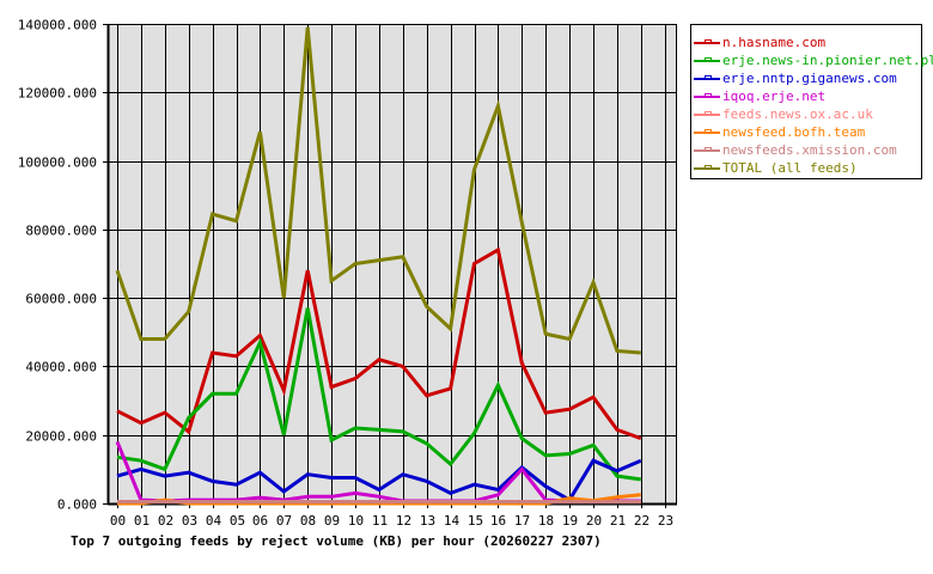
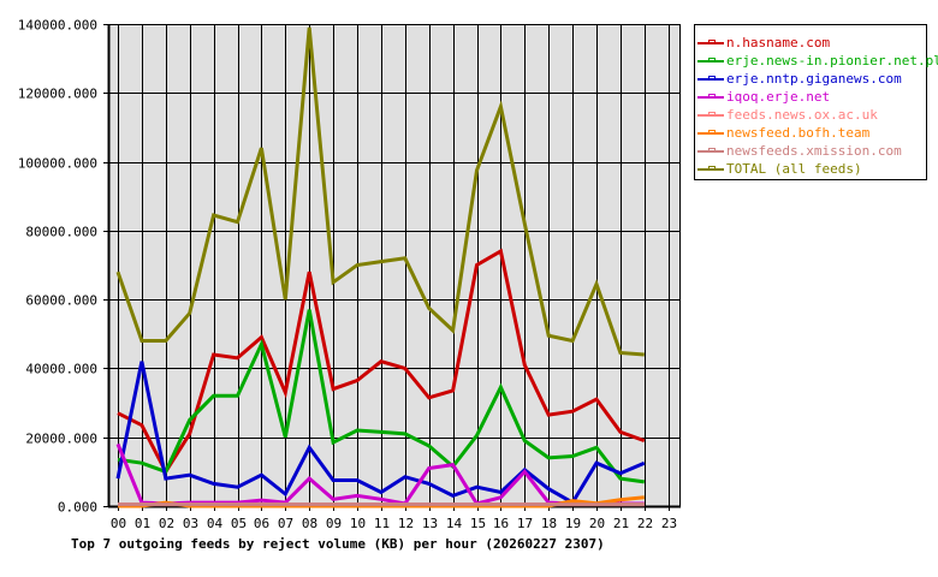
erje.nntp.giganews.com/01: 10000 -> 42000
n.hasname.com/02: 26000 -> 10000
TOTAL (all feeds)/06: 108000 -> 104000
erje.nntp.giganews.com/08: 8000 -> 17000
iqoq.erje.net/08: 2000 -> 8000
iqoq.erje.net/13: 1000 -> 11000
iqoq.erje.net/14: 1000 -> 12000
